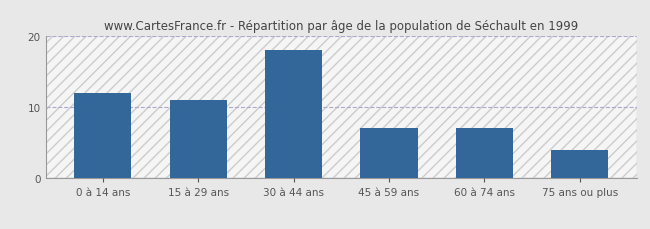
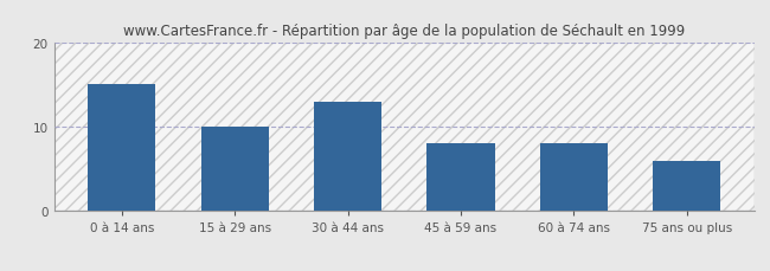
0 à 14 ans: 12 -> 15
15 à 29 ans: 11 -> 10
30 à 44 ans: 18 -> 13
45 à 59 ans: 7 -> 8
60 à 74 ans: 7 -> 8
75 ans ou plus: 4 -> 6
